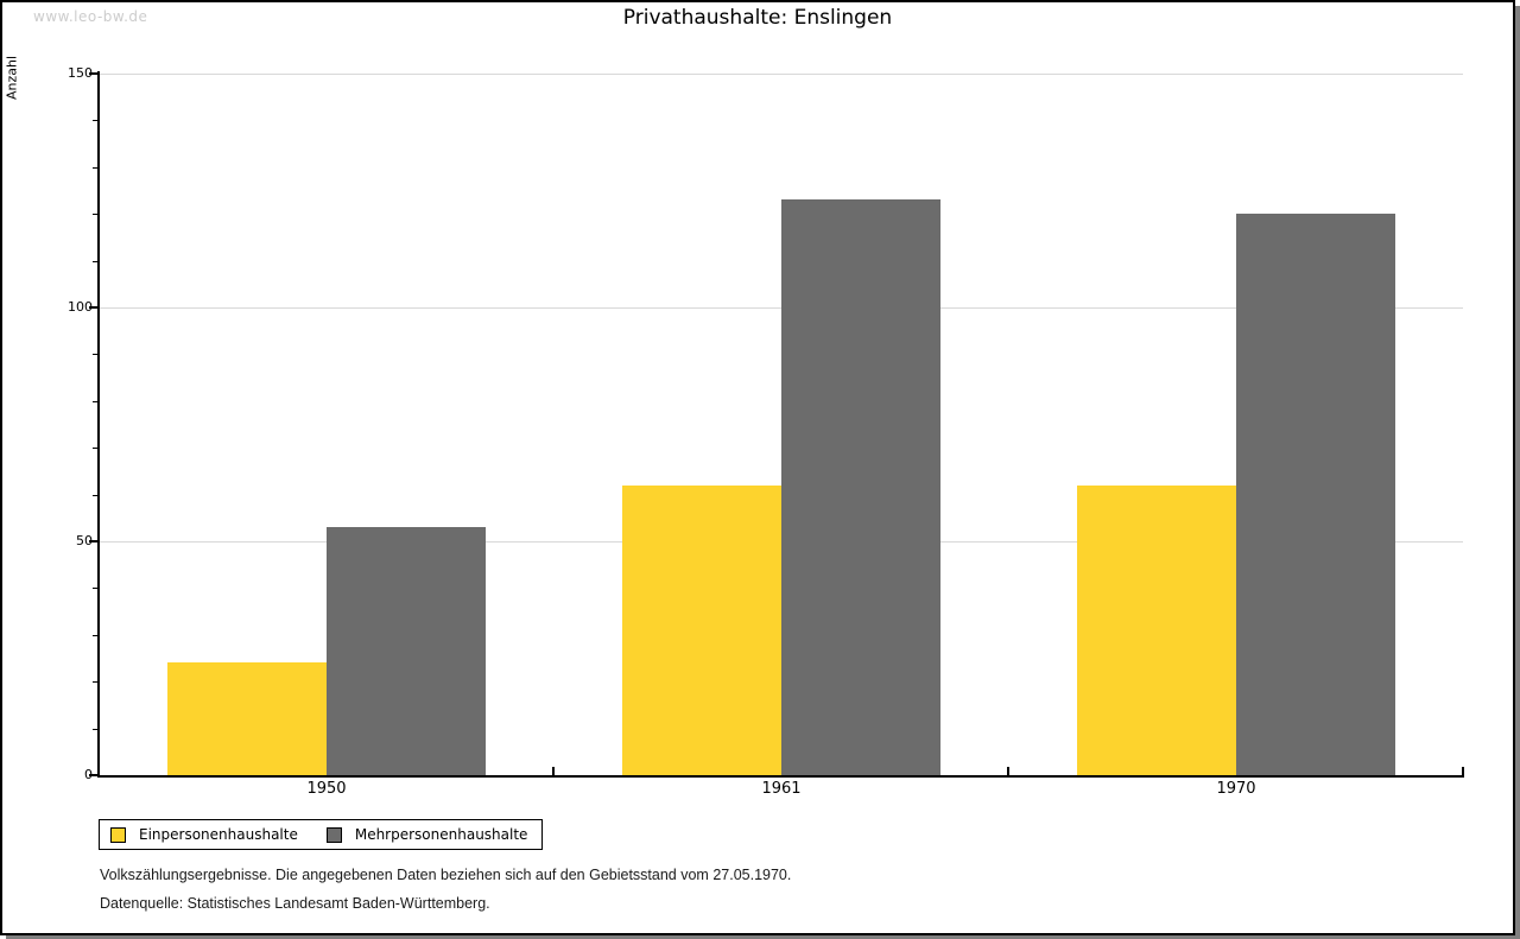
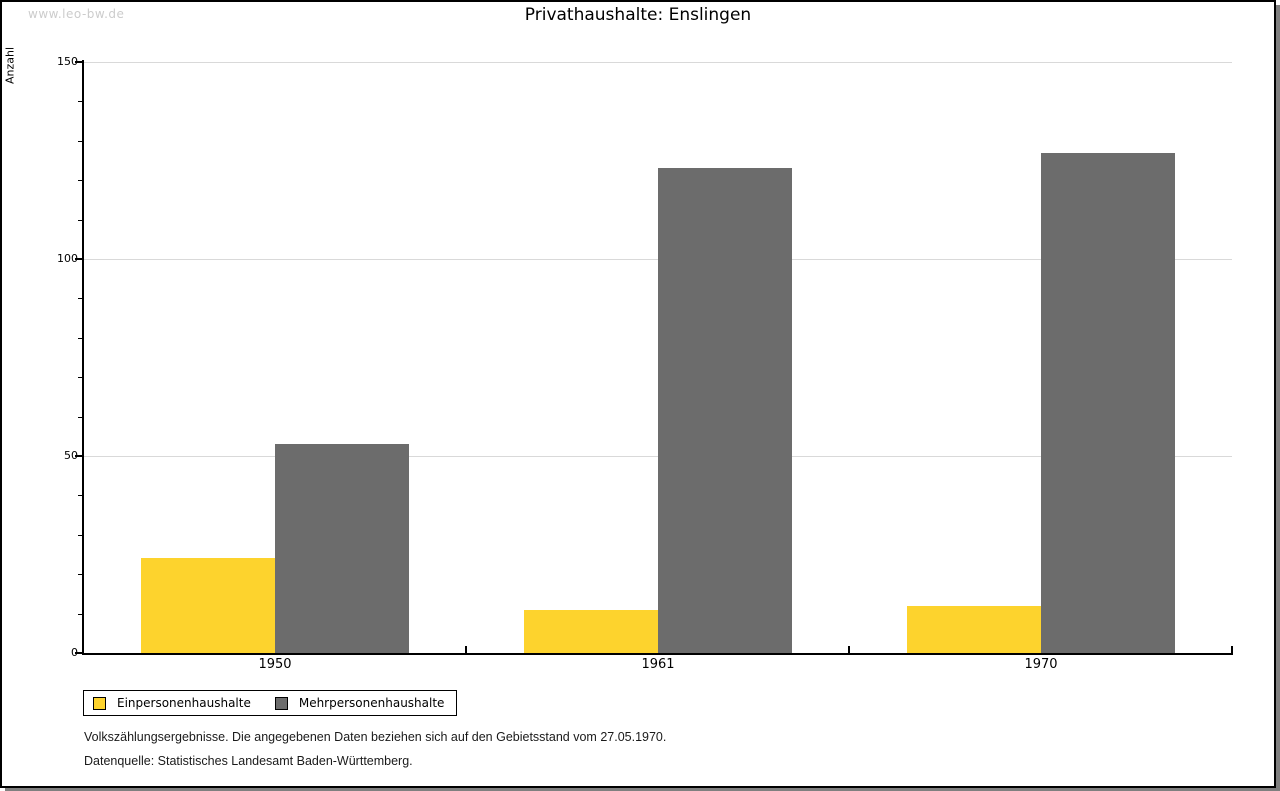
Einpersonenhaushalte/1961: 62 -> 11
Einpersonenhaushalte/1970: 62 -> 12
Mehrpersonenhaushalte/1970: 120 -> 127
